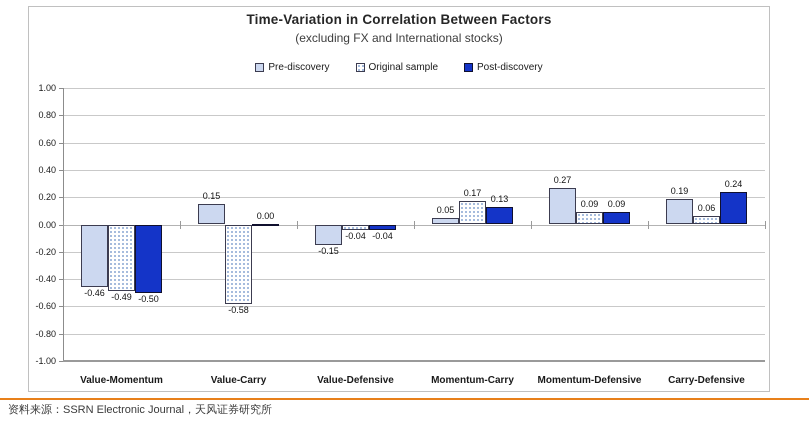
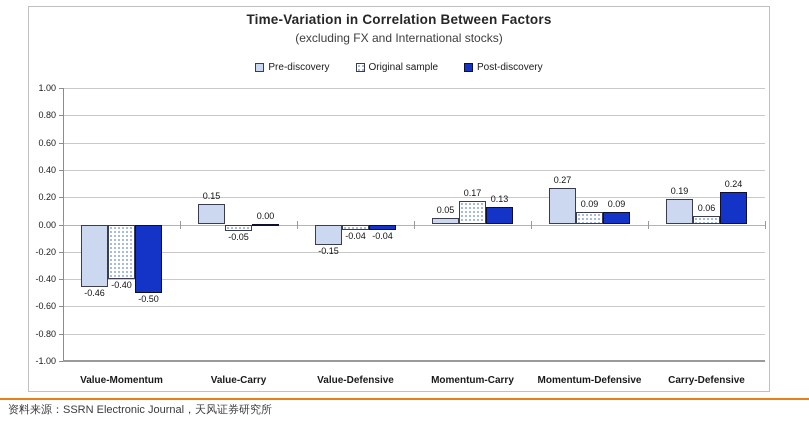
Original sample/Value-Momentum: -0.49 -> -0.40
Original sample/Value-Carry: -0.58 -> -0.05
